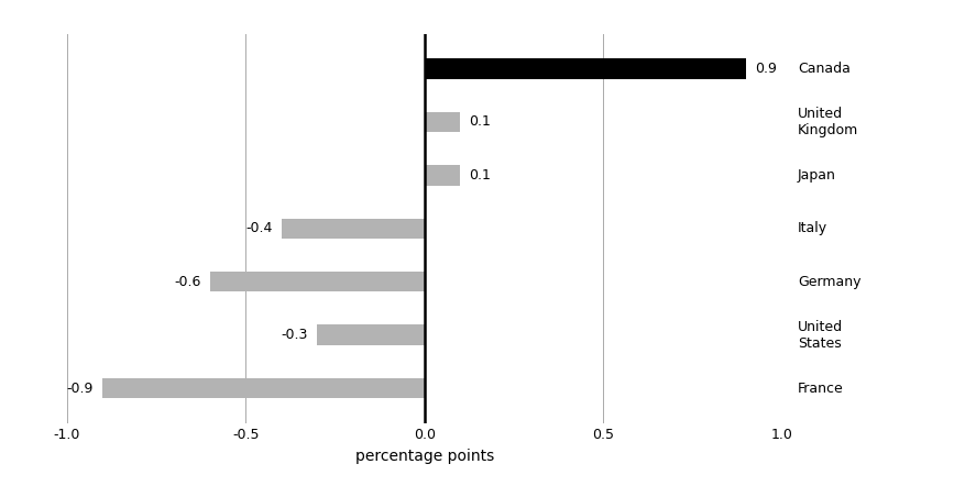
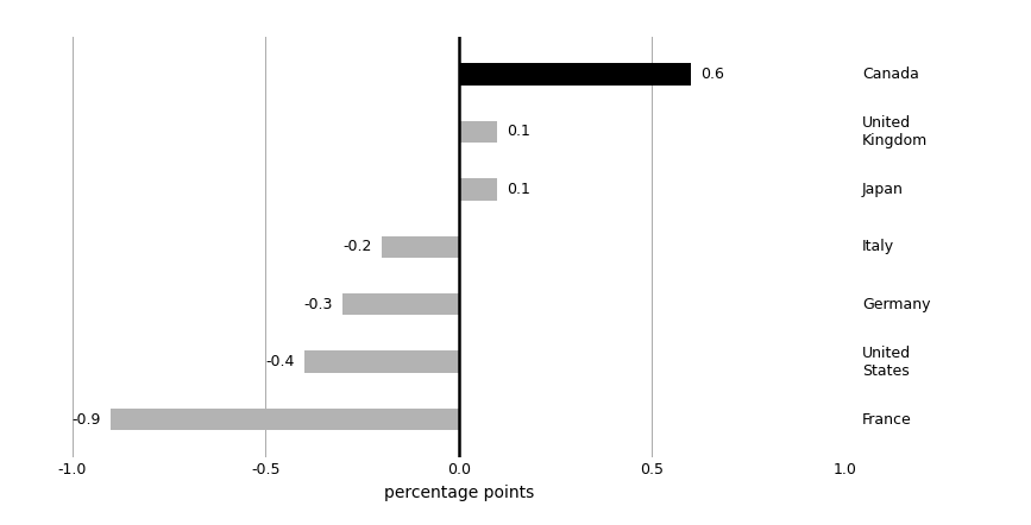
Canada: 0.9 -> 0.6
Italy: -0.4 -> -0.2
Germany: -0.6 -> -0.3
United States: -0.3 -> -0.4
